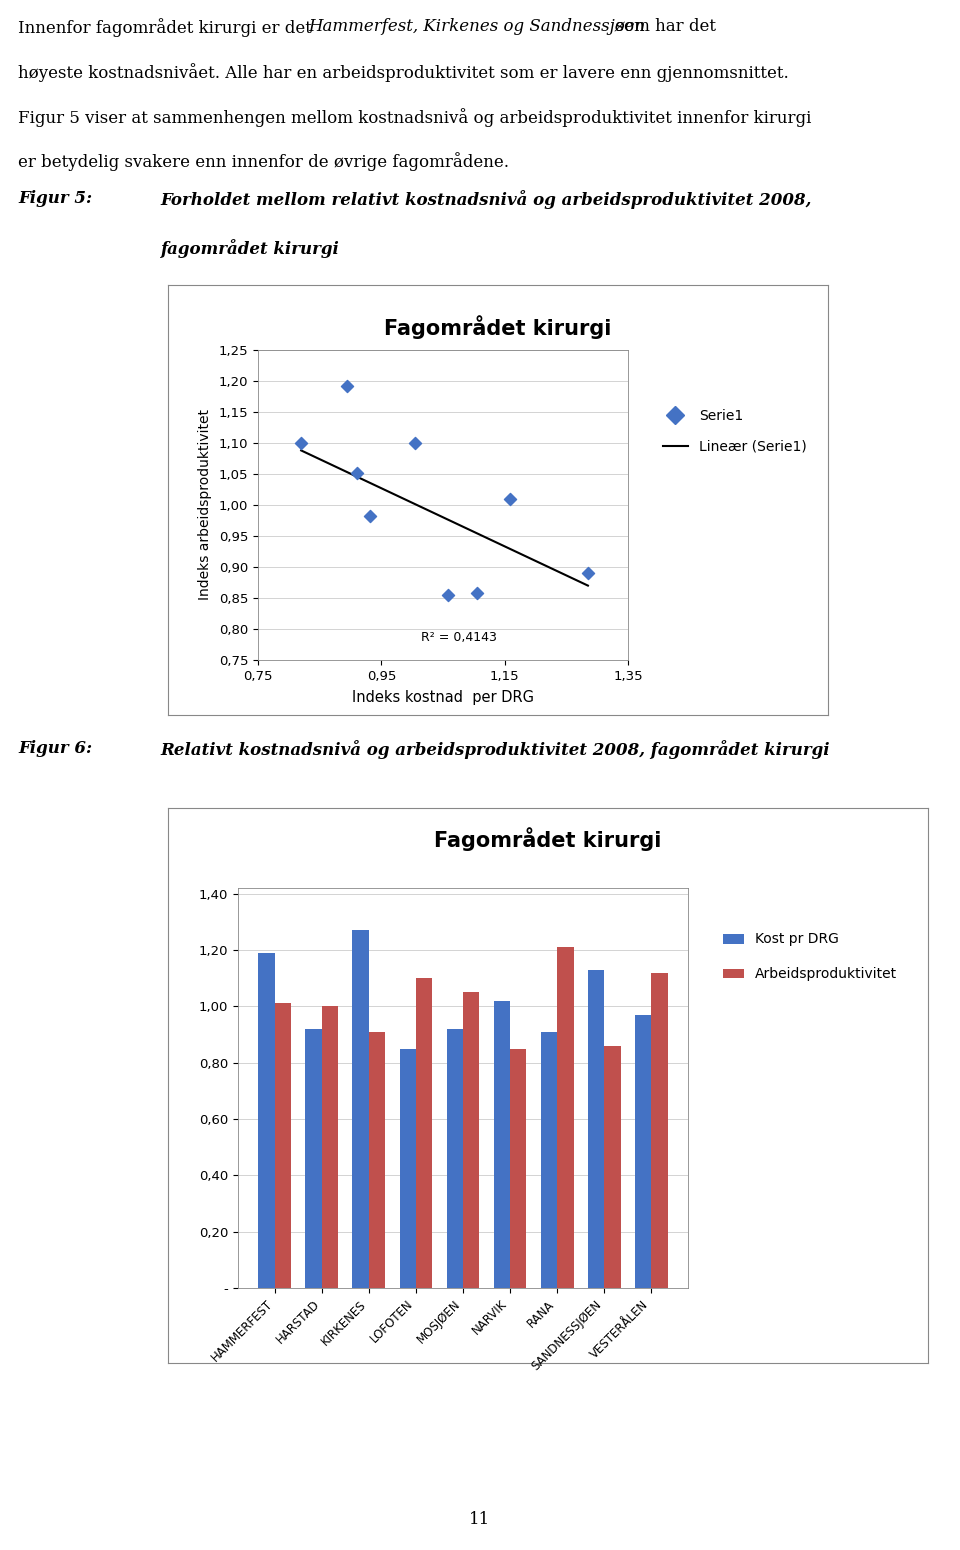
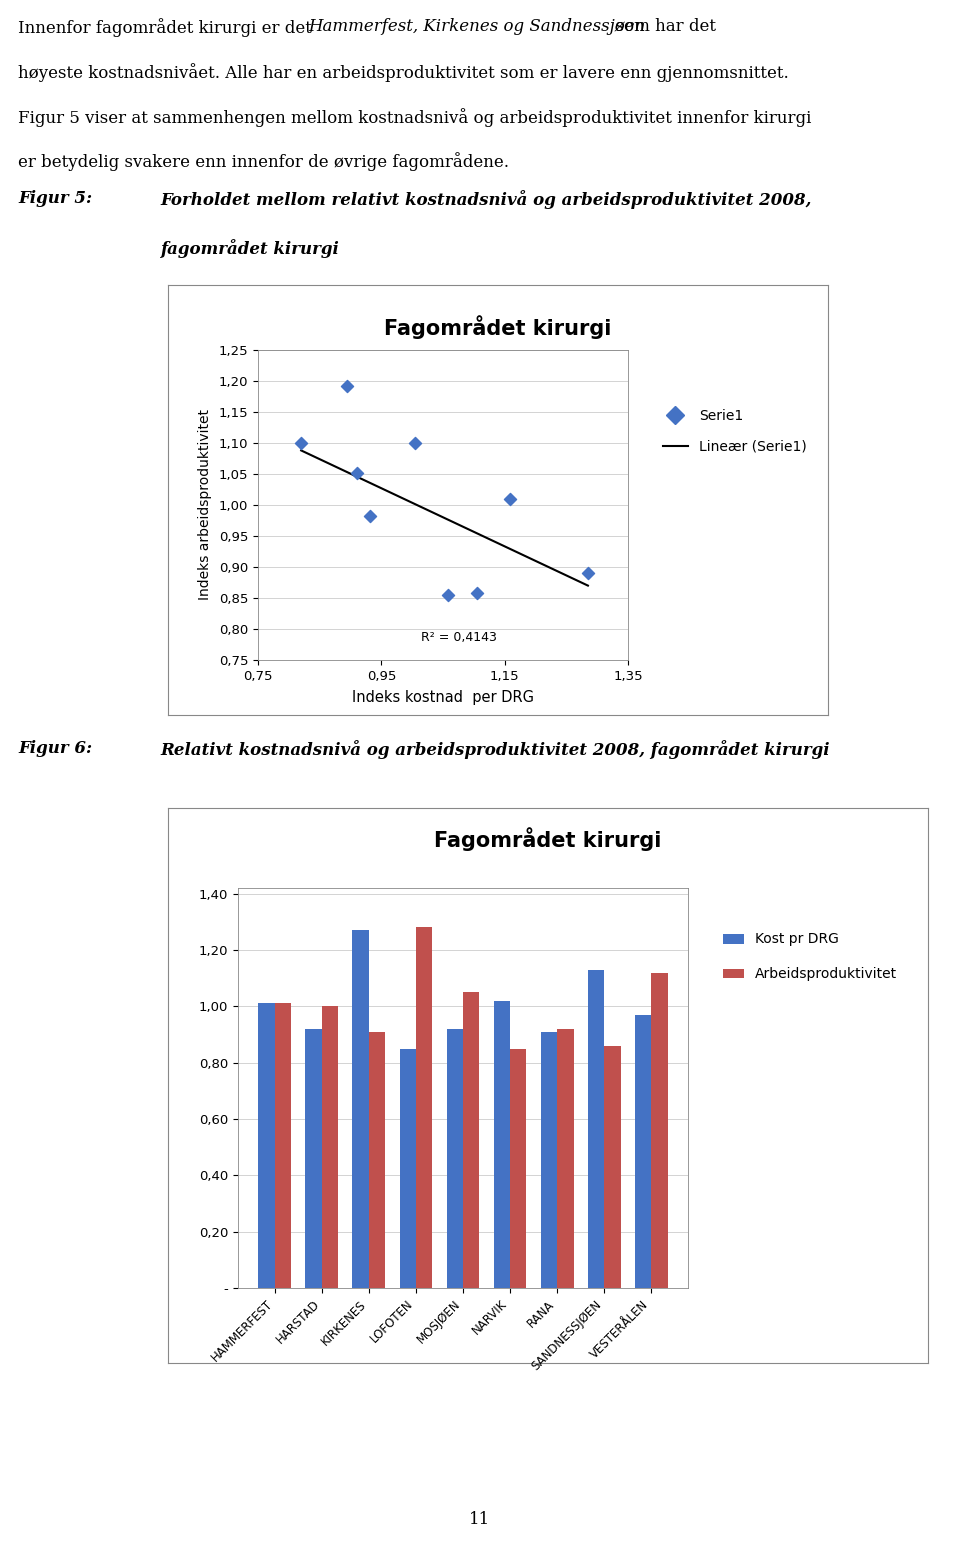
Kost pr DRG/HAMMERFEST: 1,19 -> 1,01
Arbeidsproduktivitet/LOFOTEN: 1,10 -> 1,28
Arbeidsproduktivitet/RANA: 1,21 -> 0,92
